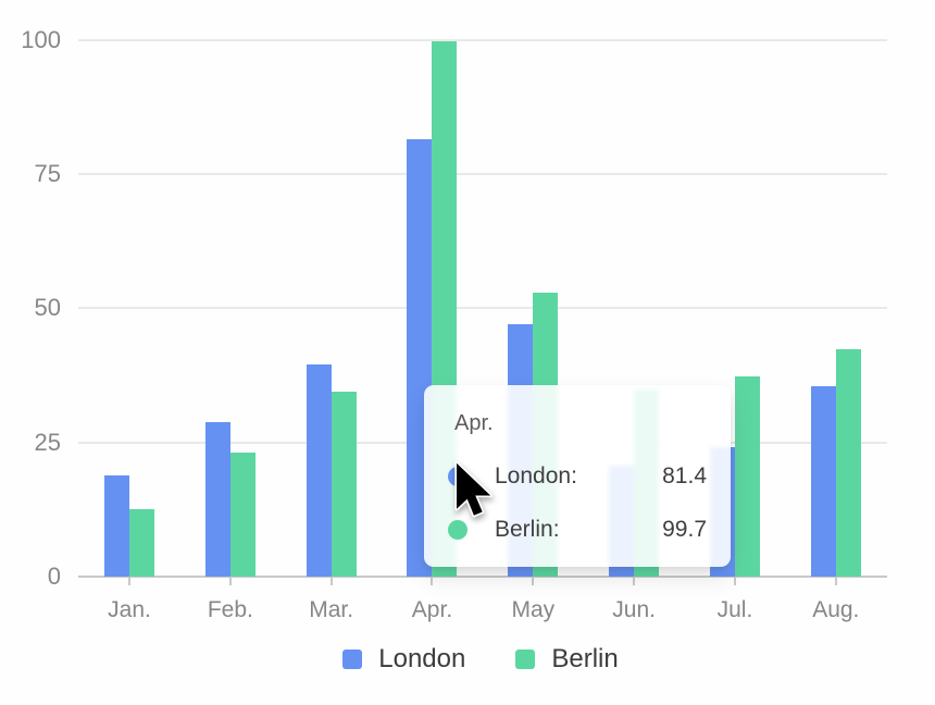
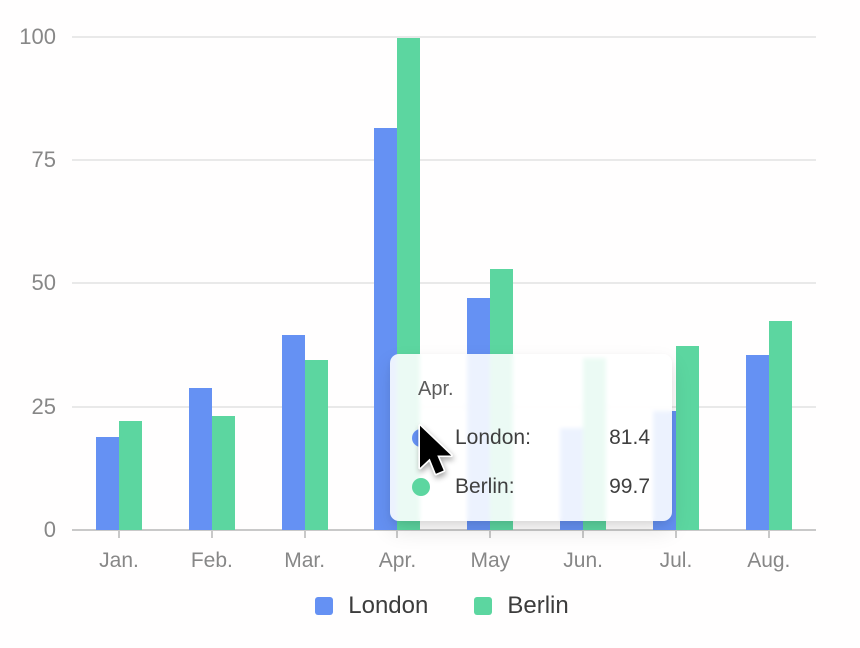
Berlin/Jan.: 13 -> 22
